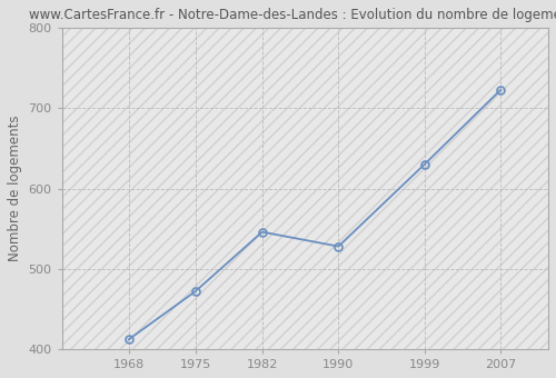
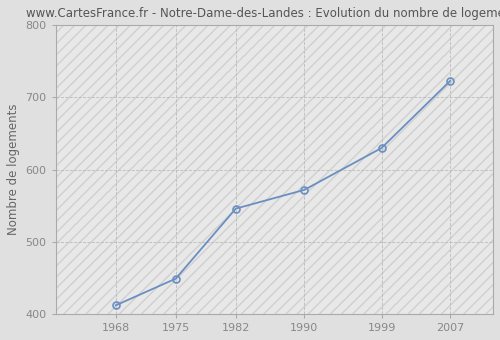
1975: 472 -> 449
1990: 528 -> 572
